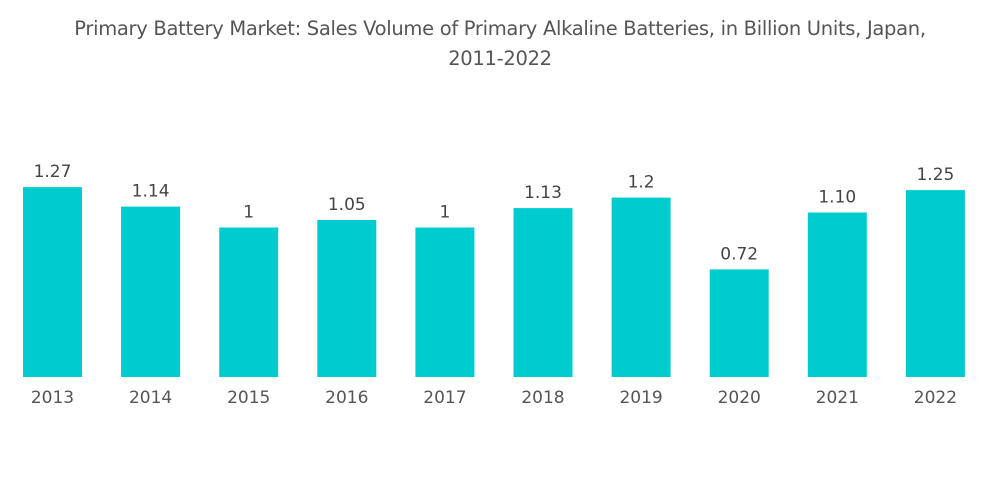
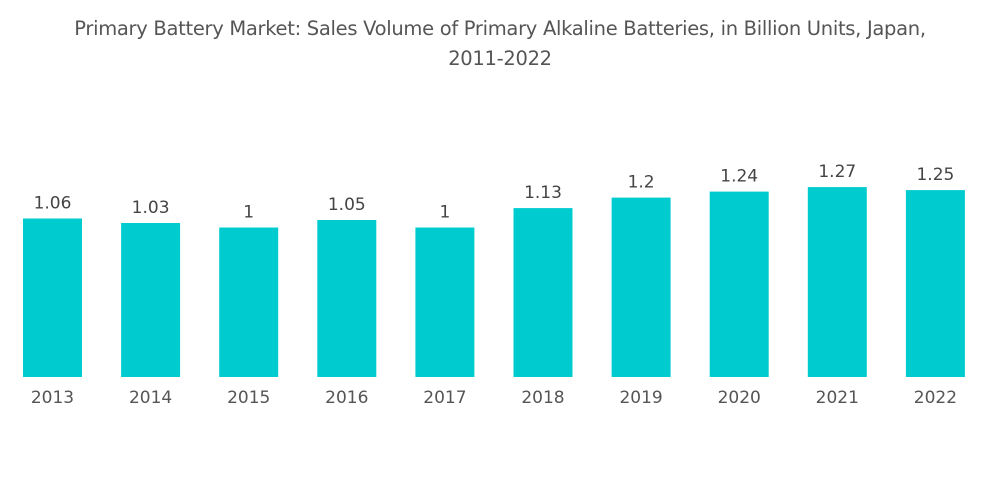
2013: 1.27 -> 1.06
2014: 1.14 -> 1.03
2020: 0.72 -> 1.24
2021: 1.10 -> 1.27
